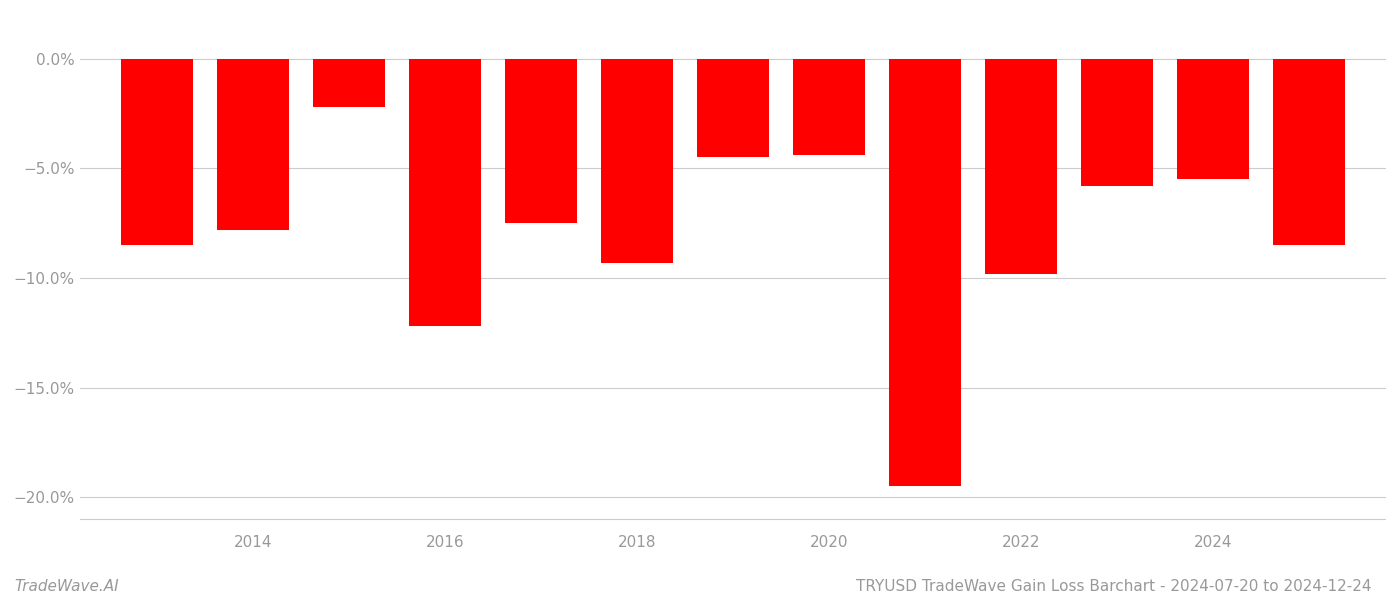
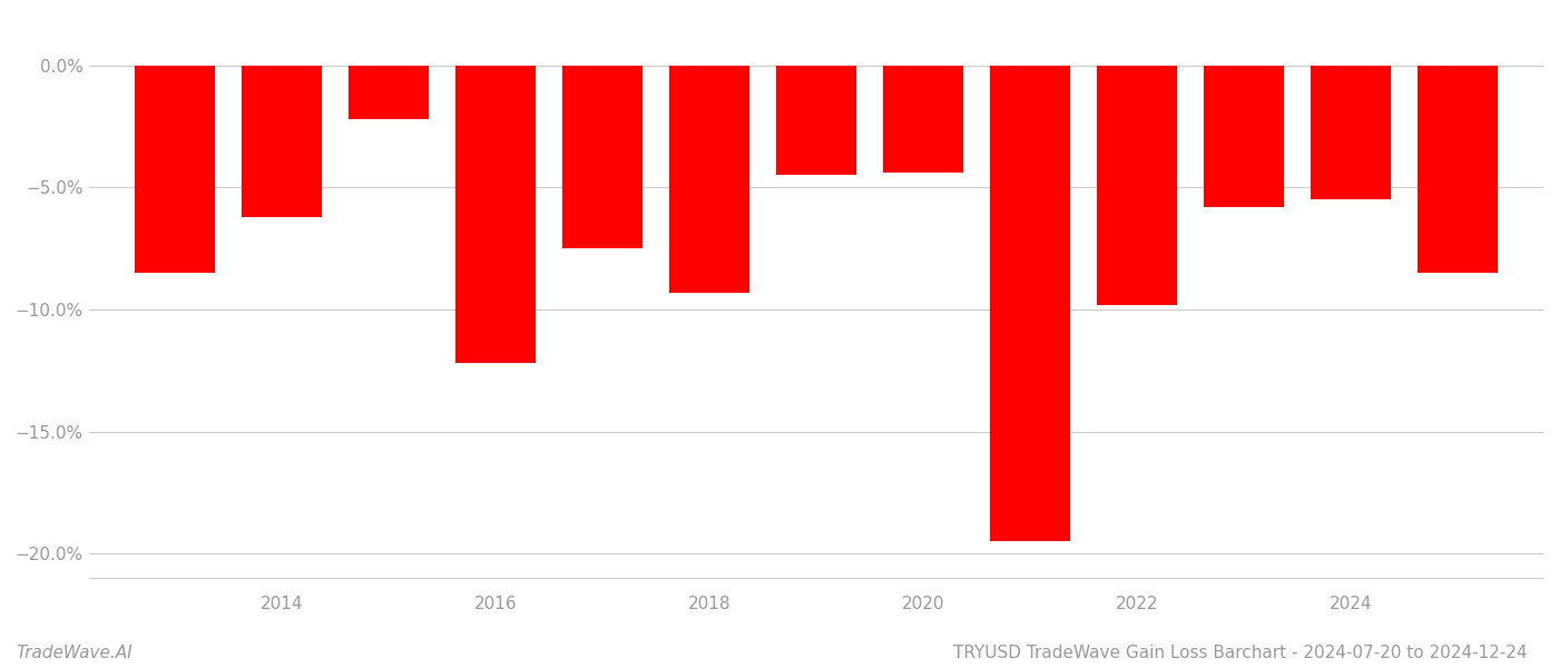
2014: -7.8% -> -6.2%
